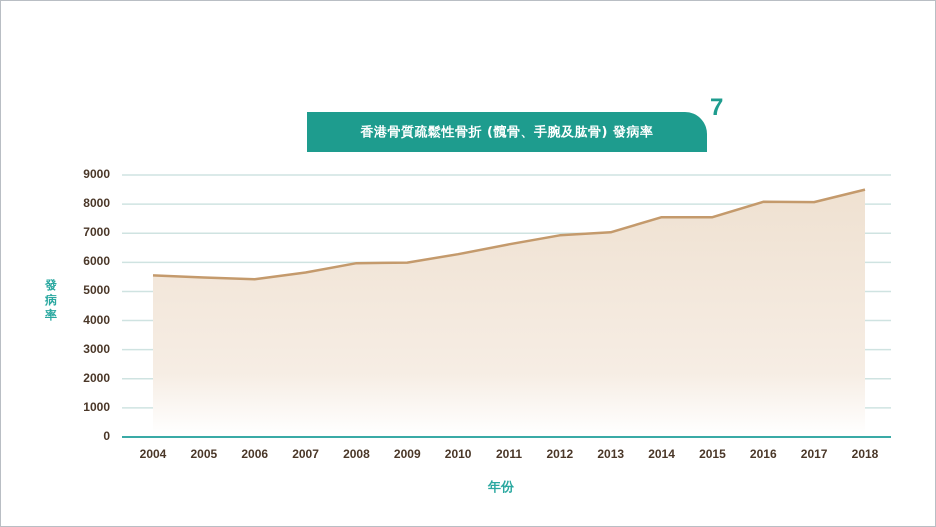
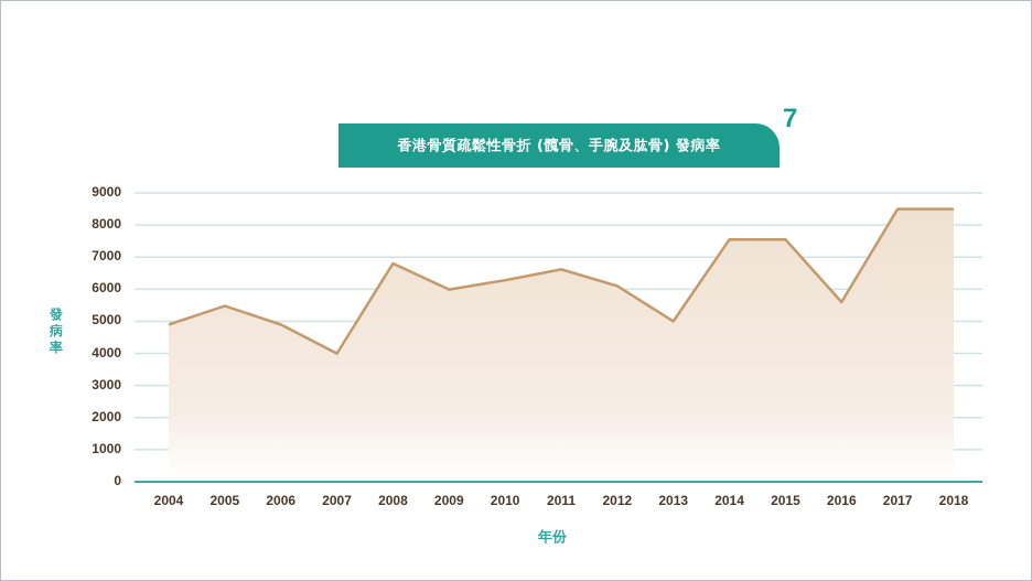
2004: 5600 -> 4900
2006: 5400 -> 4900
2007: 5600 -> 4000
2008: 6000 -> 6800
2012: 6900 -> 6100
2013: 7000 -> 5000
2016: 8100 -> 5600
2017: 8100 -> 8500
